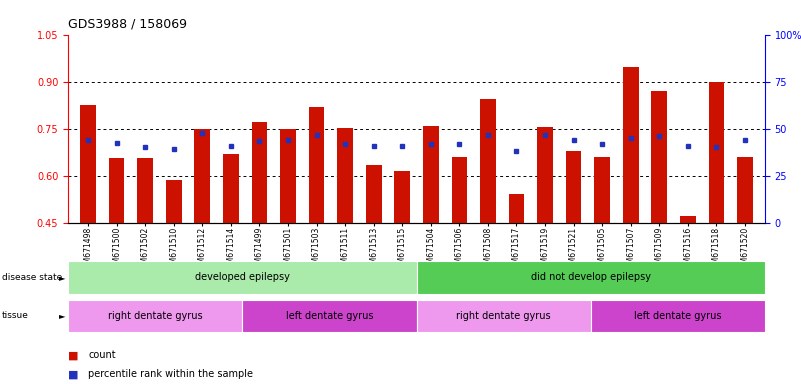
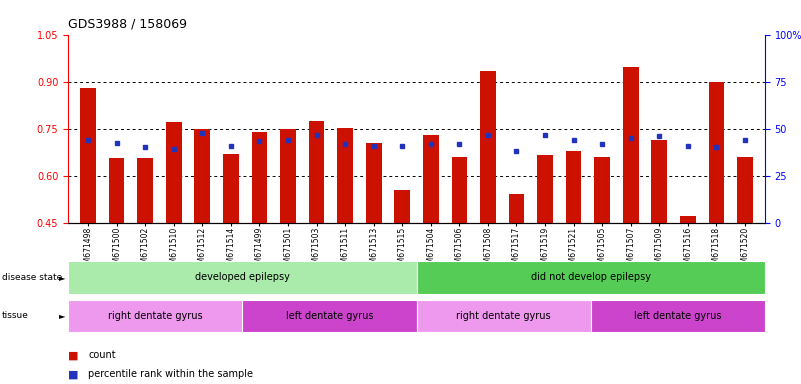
GSM671498: 0.825 -> 0.880
GSM671510: 0.585 -> 0.770
GSM671499: 0.770 -> 0.740
GSM671503: 0.820 -> 0.775
GSM671513: 0.635 -> 0.705
GSM671515: 0.615 -> 0.555
GSM671504: 0.760 -> 0.730
GSM671508: 0.845 -> 0.935
GSM671519: 0.755 -> 0.665
GSM671509: 0.870 -> 0.715
